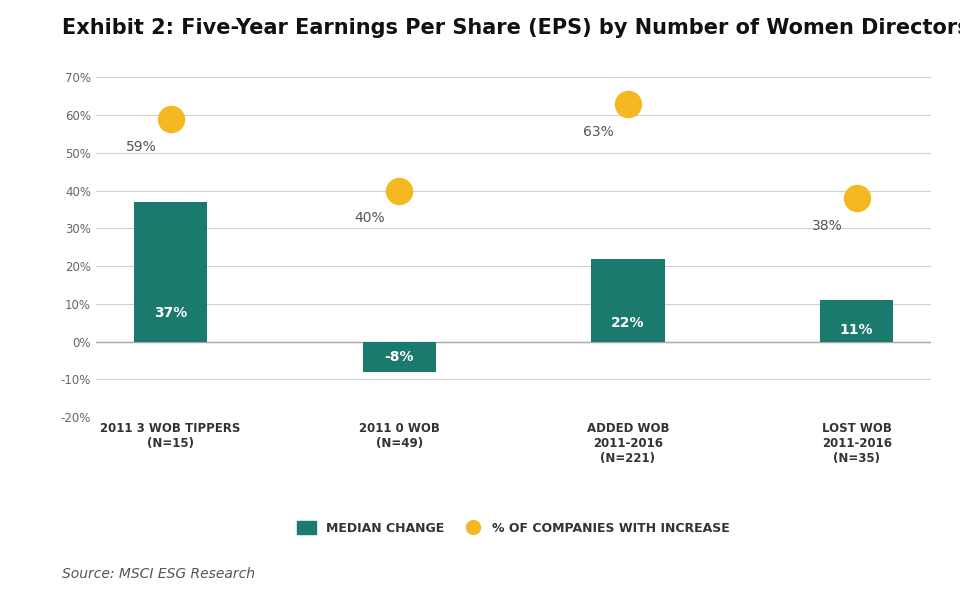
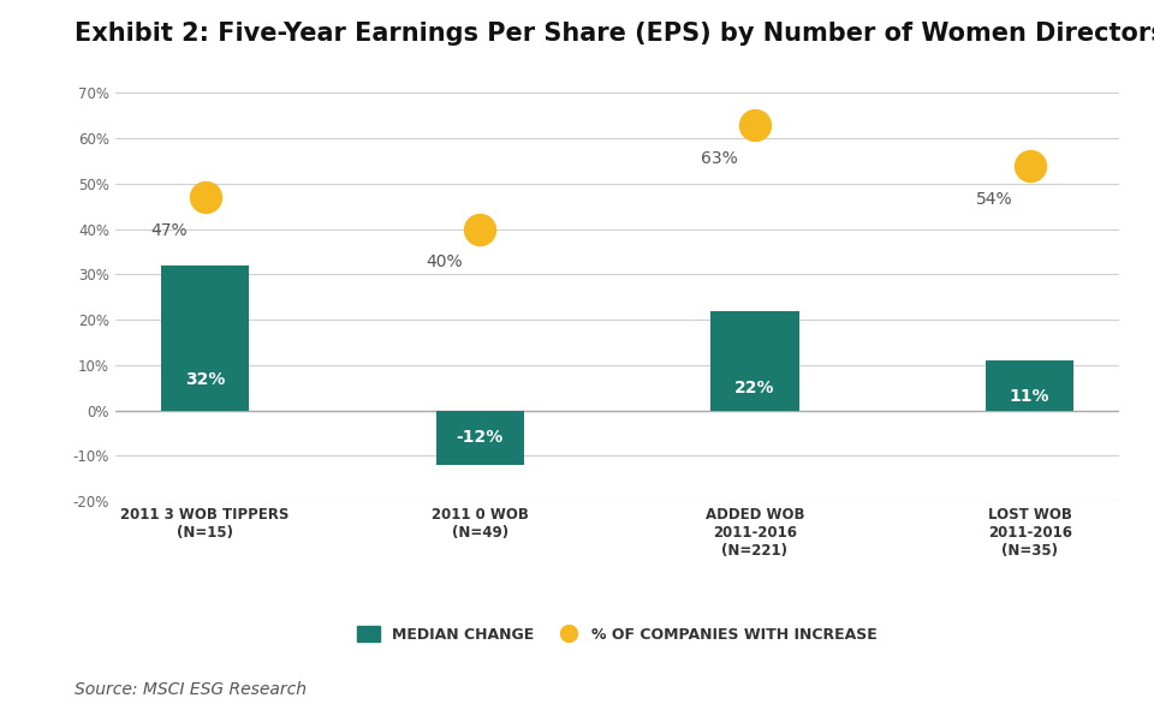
MEDIAN CHANGE/2011 3 WOB TIPPERS (N=15): 37% -> 32%
% OF COMPANIES WITH INCREASE/2011 3 WOB TIPPERS (N=15): 59% -> 47%
MEDIAN CHANGE/2011 0 WOB (N=49): -8% -> -12%
% OF COMPANIES WITH INCREASE/LOST WOB 2011-2016 (N=35): 38% -> 54%
